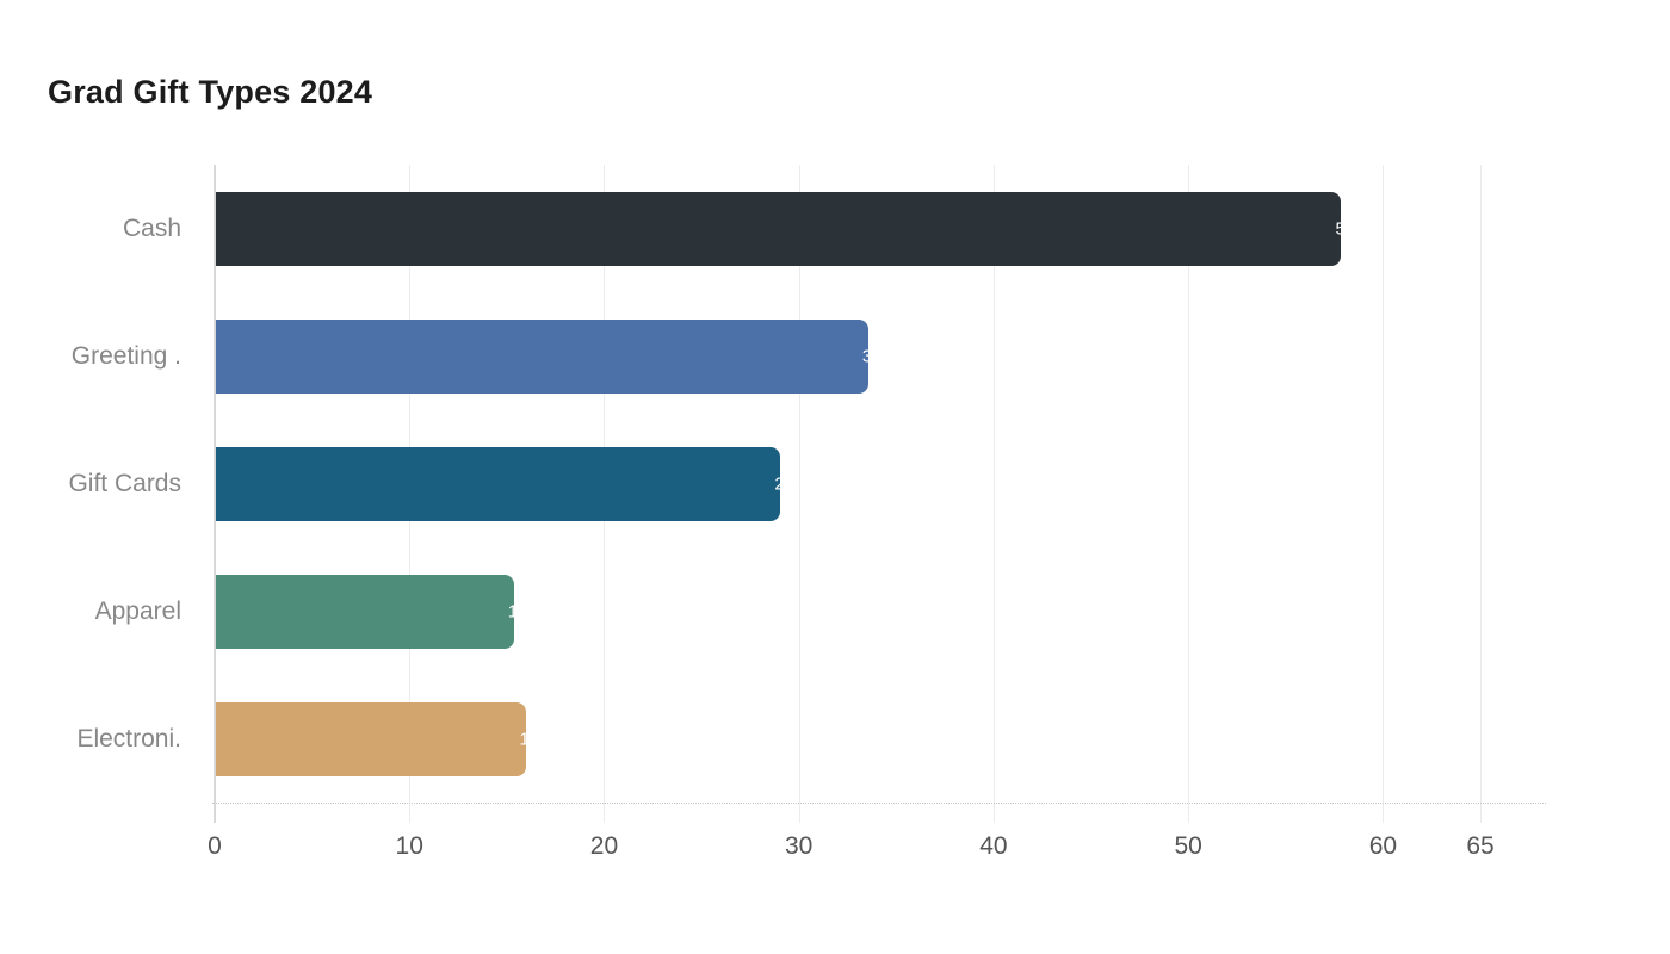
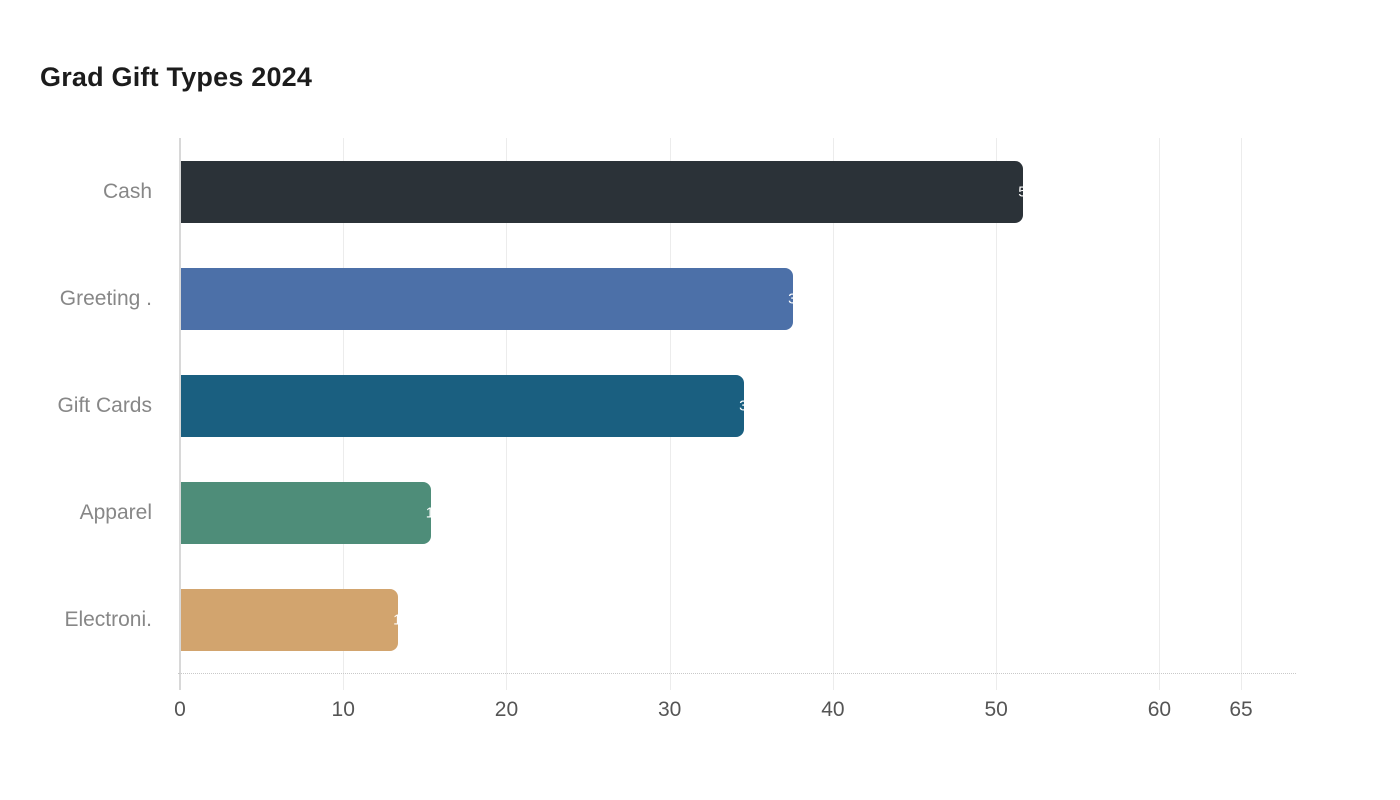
Cash: 57.8 -> 51.6
Greeting .: 33.5 -> 37.5
Gift Cards: 29.0 -> 34.5
Electroni.: 15.9 -> 13.3
